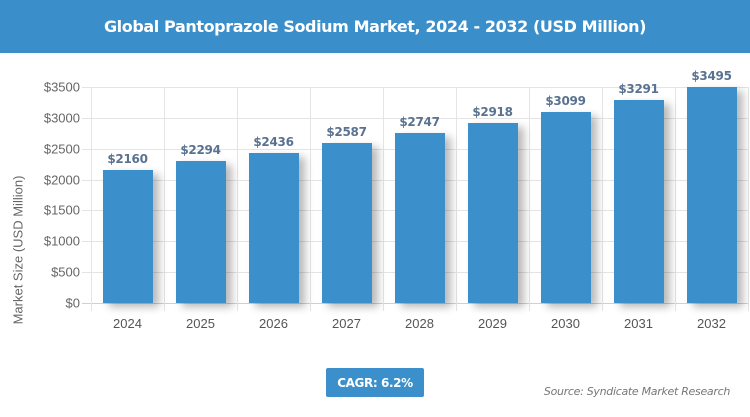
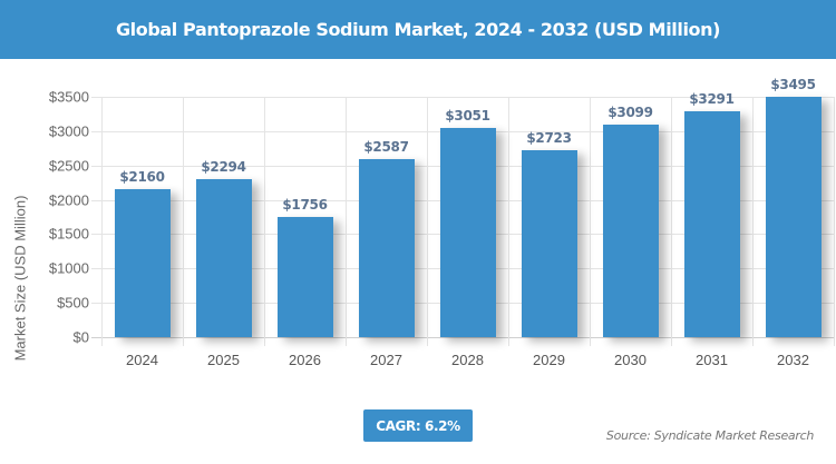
2026: $2436 -> $1756
2028: $2747 -> $3051
2029: $2918 -> $2723
